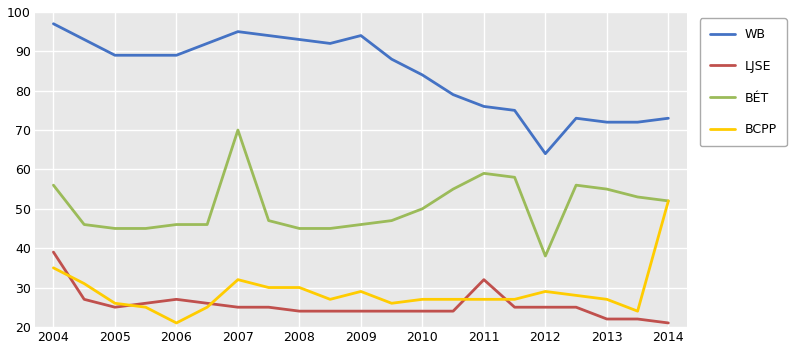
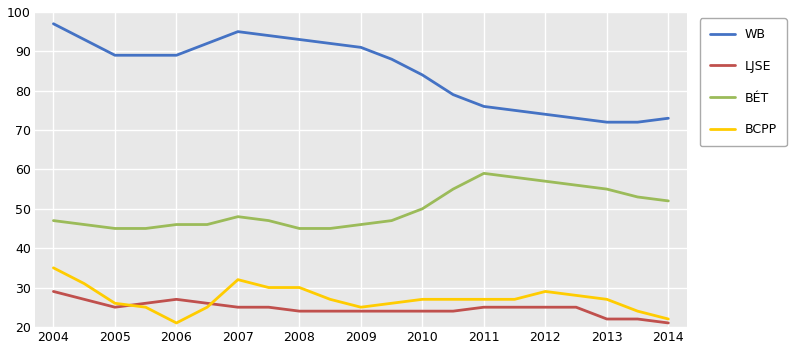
LJSE/2004: 39 -> 29
BÉT/2004: 56 -> 47
BÉT/2007: 70 -> 48
WB/2009: 94 -> 91
BCPP/2009: 29 -> 25
LJSE/2011: 32 -> 25
WB/2012: 64 -> 74
BÉT/2012: 38 -> 57
BCPP/2014: 52 -> 22
